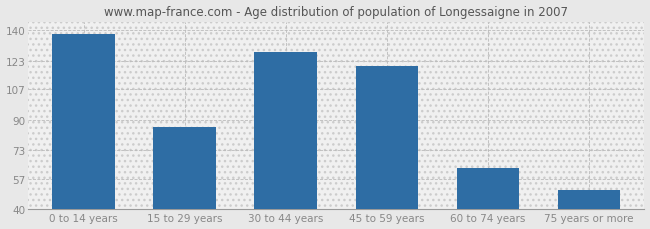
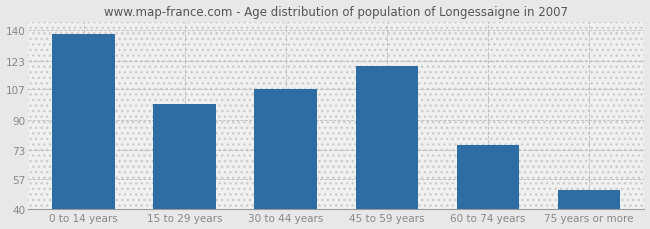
15 to 29 years: 86 -> 99
30 to 44 years: 128 -> 107
60 to 74 years: 63 -> 76
